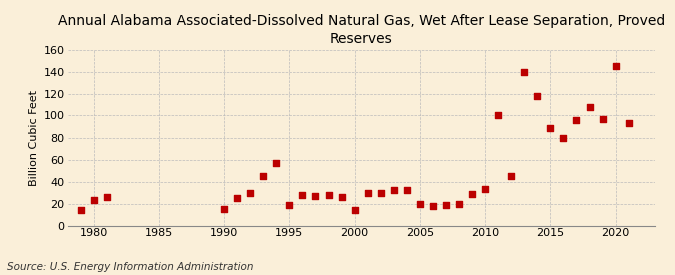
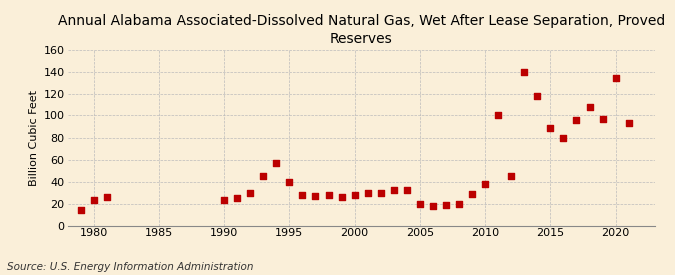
1990: 15 -> 23
1995: 19 -> 40
2000: 14 -> 28
2010: 33 -> 38
2020: 145 -> 134
